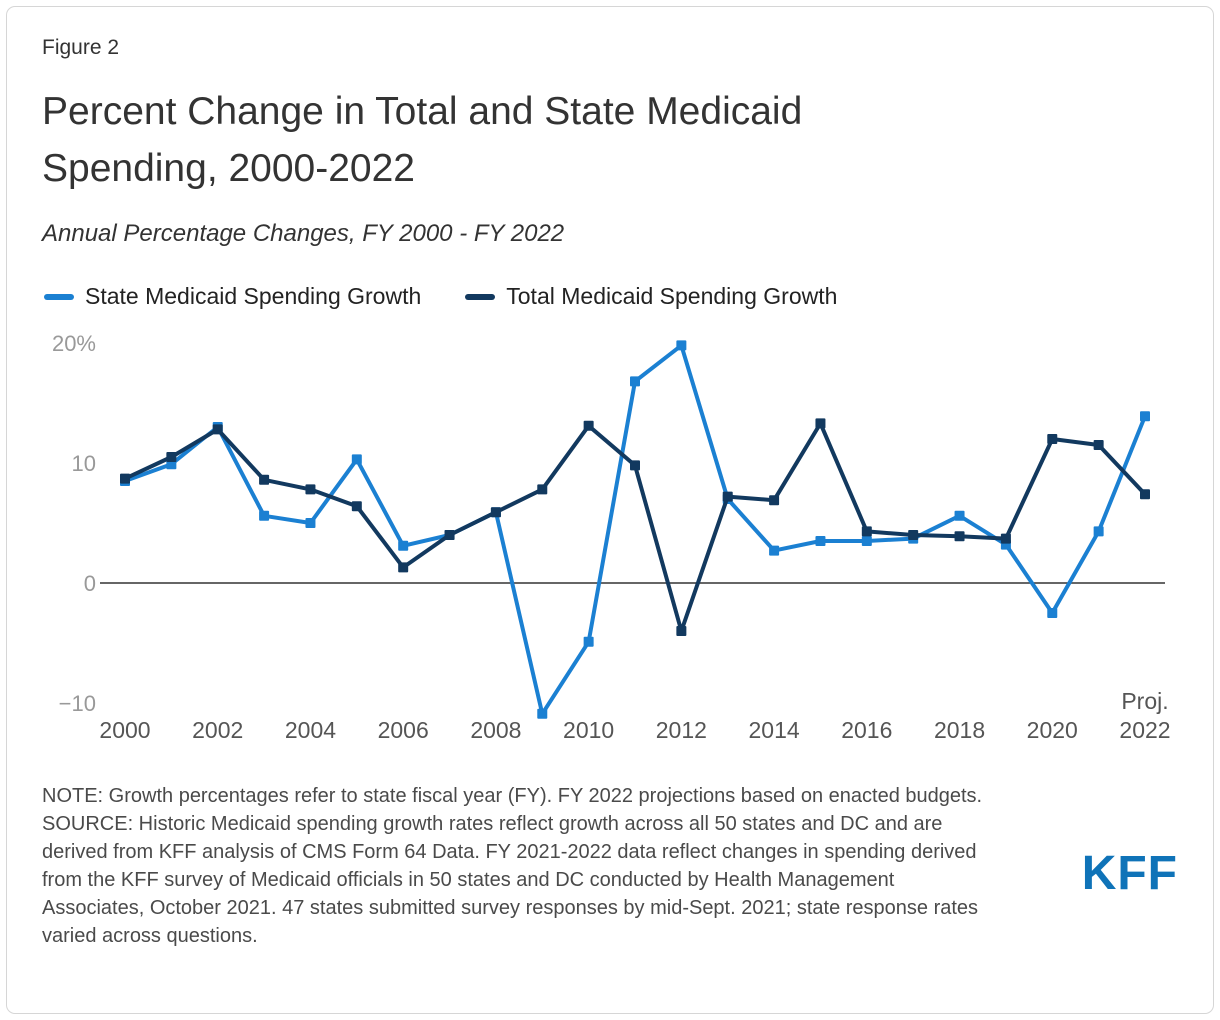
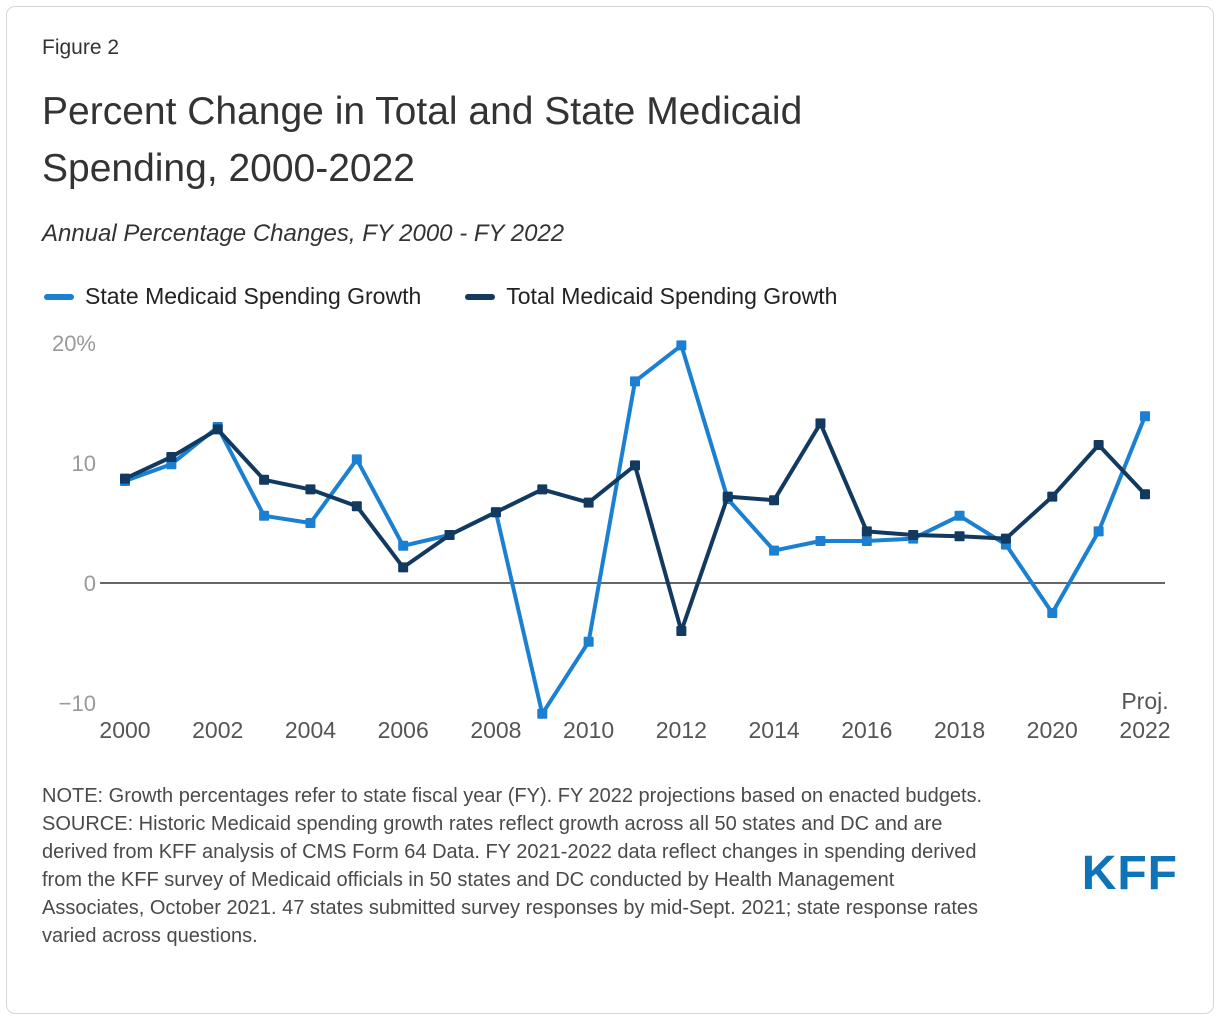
Total Medicaid Spending Growth/2010: 13.1% -> 6.7%
Total Medicaid Spending Growth/2020: 12.0% -> 7.2%
